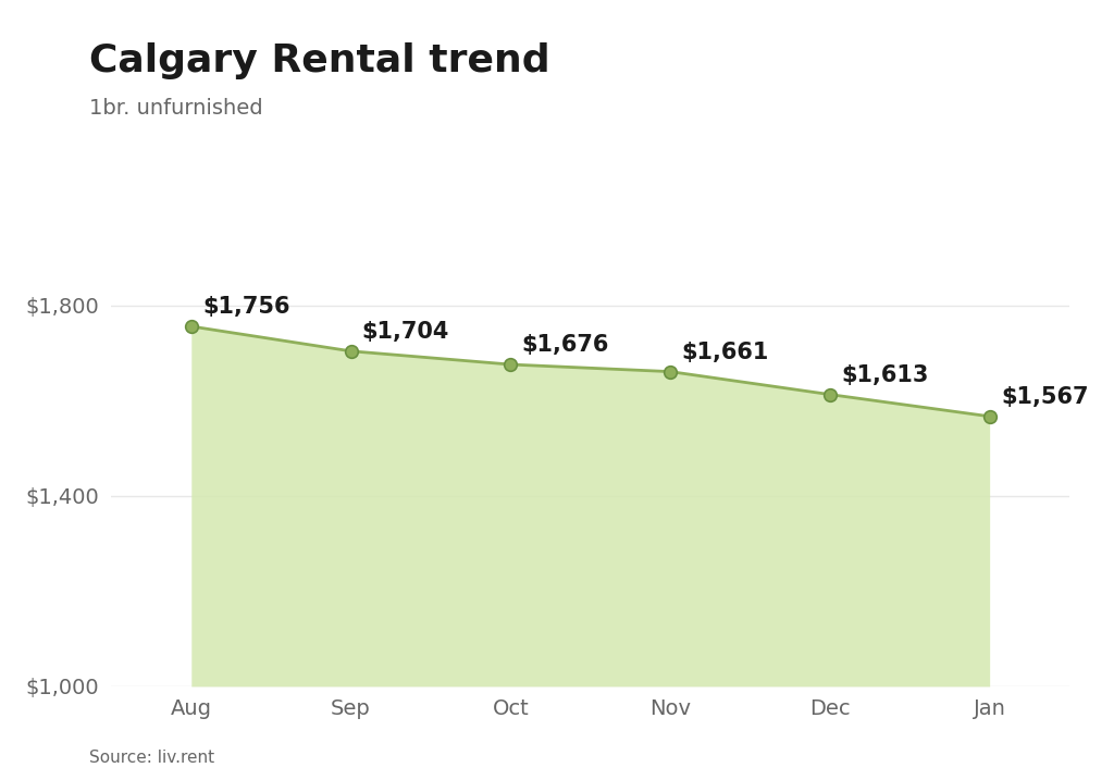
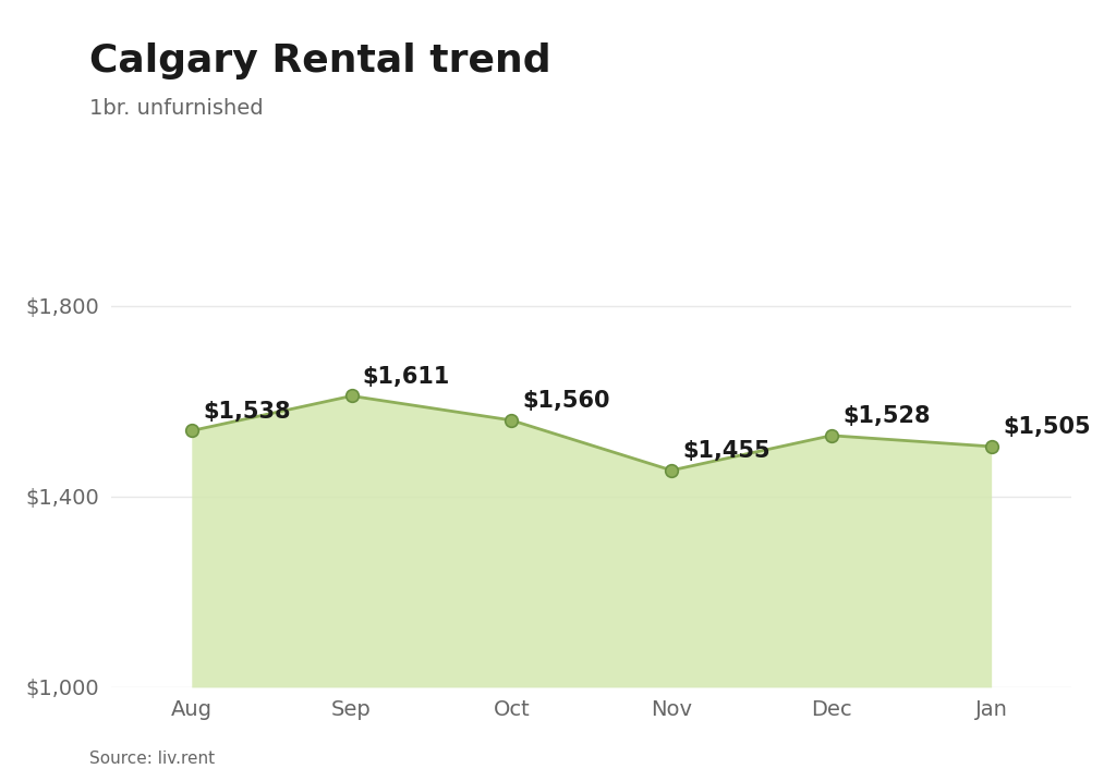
Aug: $1,756 -> $1,538
Sep: $1,704 -> $1,611
Oct: $1,676 -> $1,560
Nov: $1,661 -> $1,455
Dec: $1,613 -> $1,528
Jan: $1,567 -> $1,505
